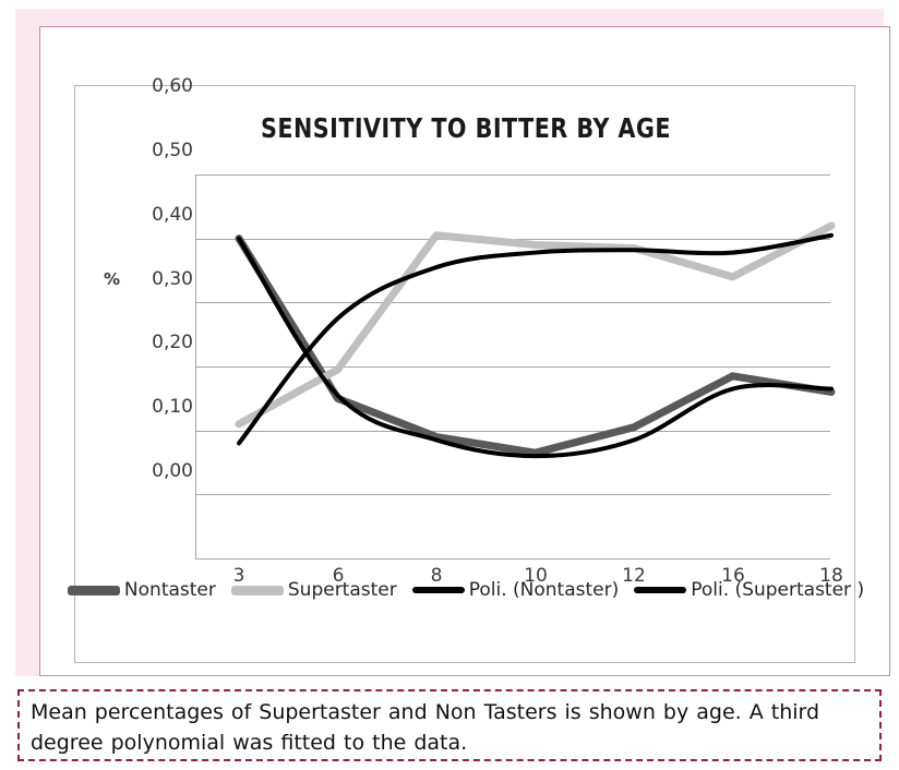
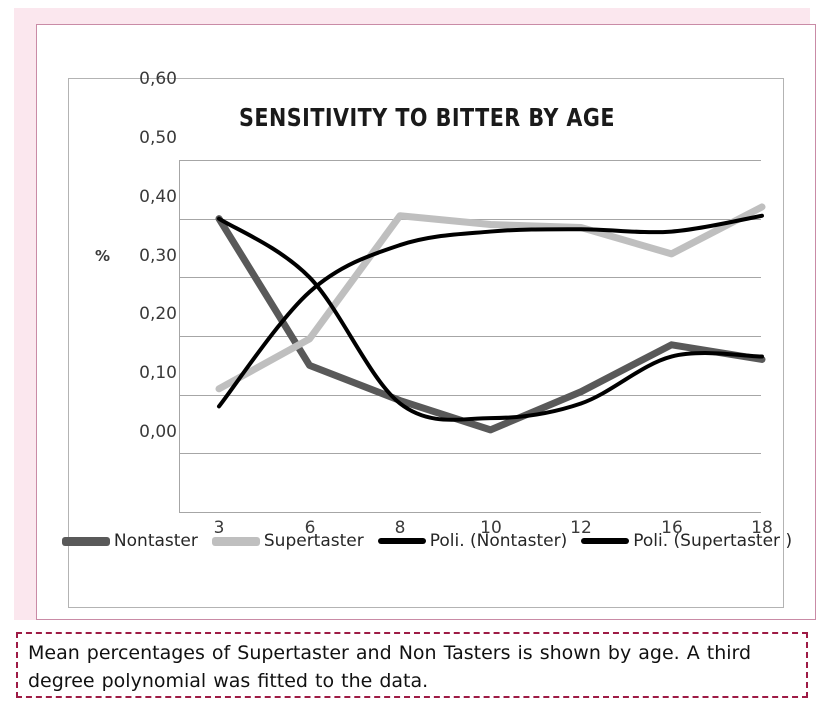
Poli. (Nontaster)/6: 0,26 -> 0,40
Nontaster/10: 0,17 -> 0,14
